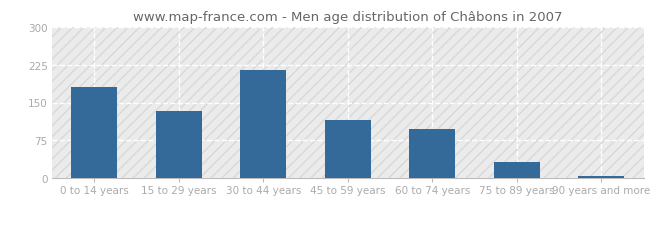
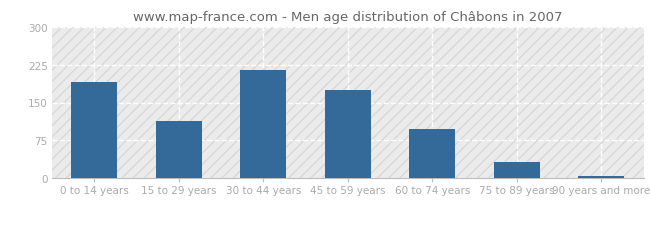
0 to 14 years: 180 -> 190
15 to 29 years: 134 -> 113
45 to 59 years: 116 -> 175
